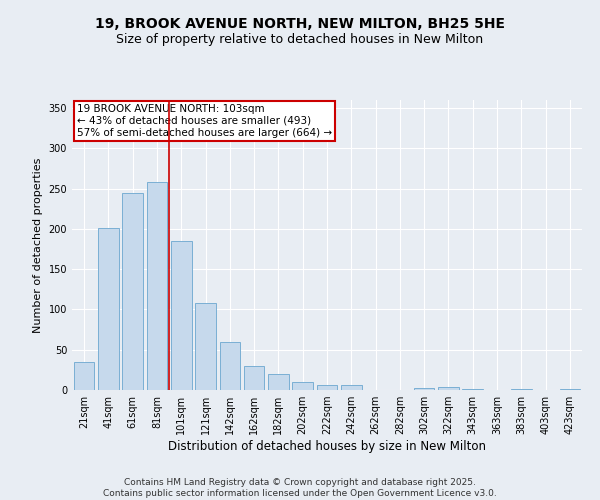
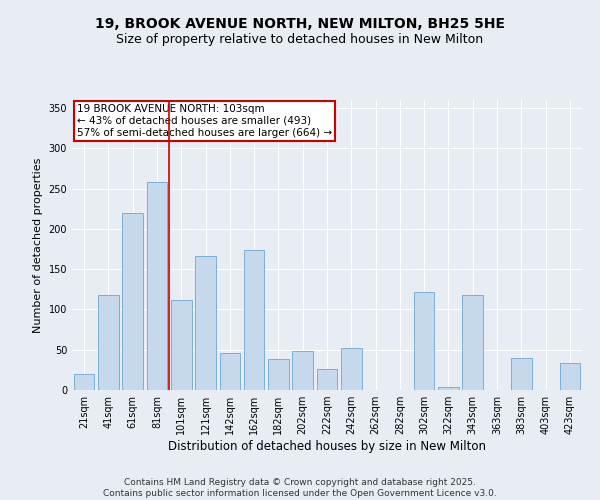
21sqm: 35 -> 20
41sqm: 201 -> 118
61sqm: 245 -> 220
101sqm: 185 -> 112
121sqm: 108 -> 166
142sqm: 59 -> 46
162sqm: 30 -> 174
182sqm: 20 -> 38
202sqm: 10 -> 48
222sqm: 6 -> 26
242sqm: 6 -> 52
302sqm: 3 -> 122
343sqm: 1 -> 118
383sqm: 1 -> 40
423sqm: 1 -> 34
